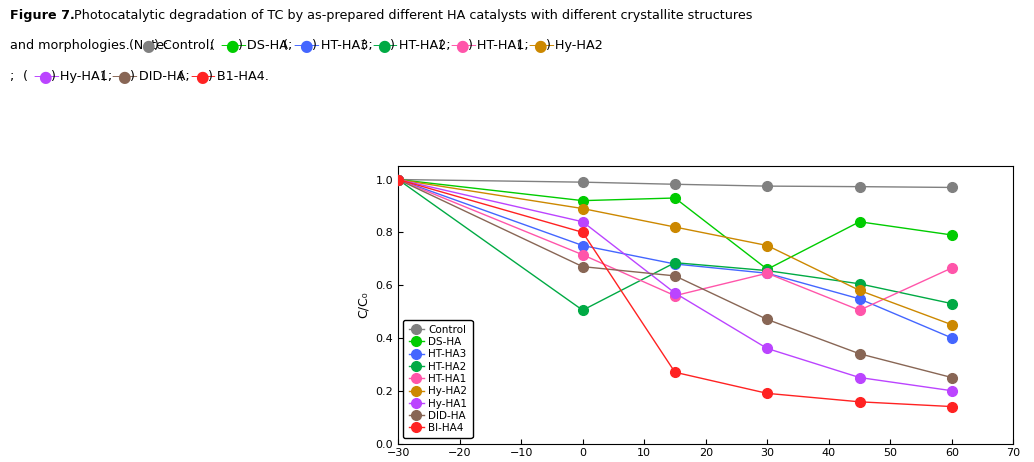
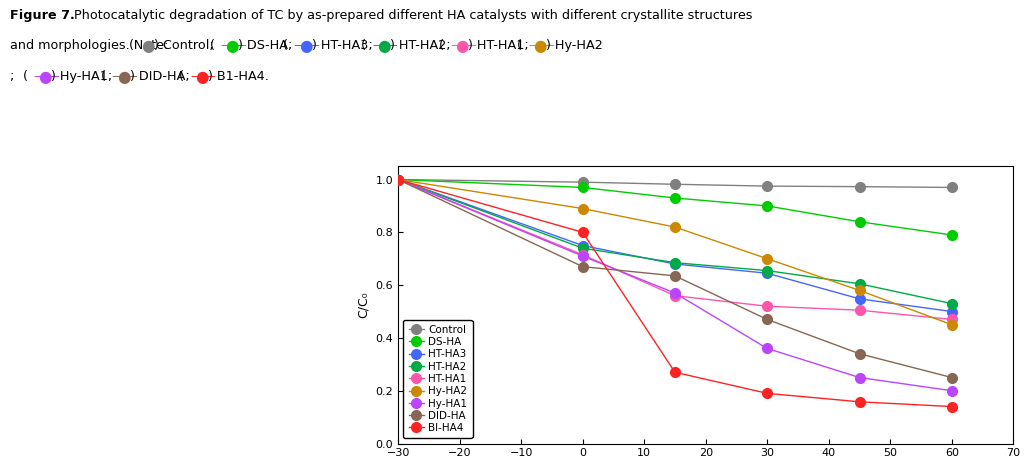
DS-HA/0: 0.92 -> 0.97
HT-HA2/0: 0.505 -> 0.740
Hy-HA1/0: 0.84 -> 0.71
DS-HA/30: 0.66 -> 0.90
HT-HA1/30: 0.645 -> 0.520
Hy-HA2/30: 0.75 -> 0.70
HT-HA3/60: 0.400 -> 0.500
HT-HA1/60: 0.665 -> 0.470
